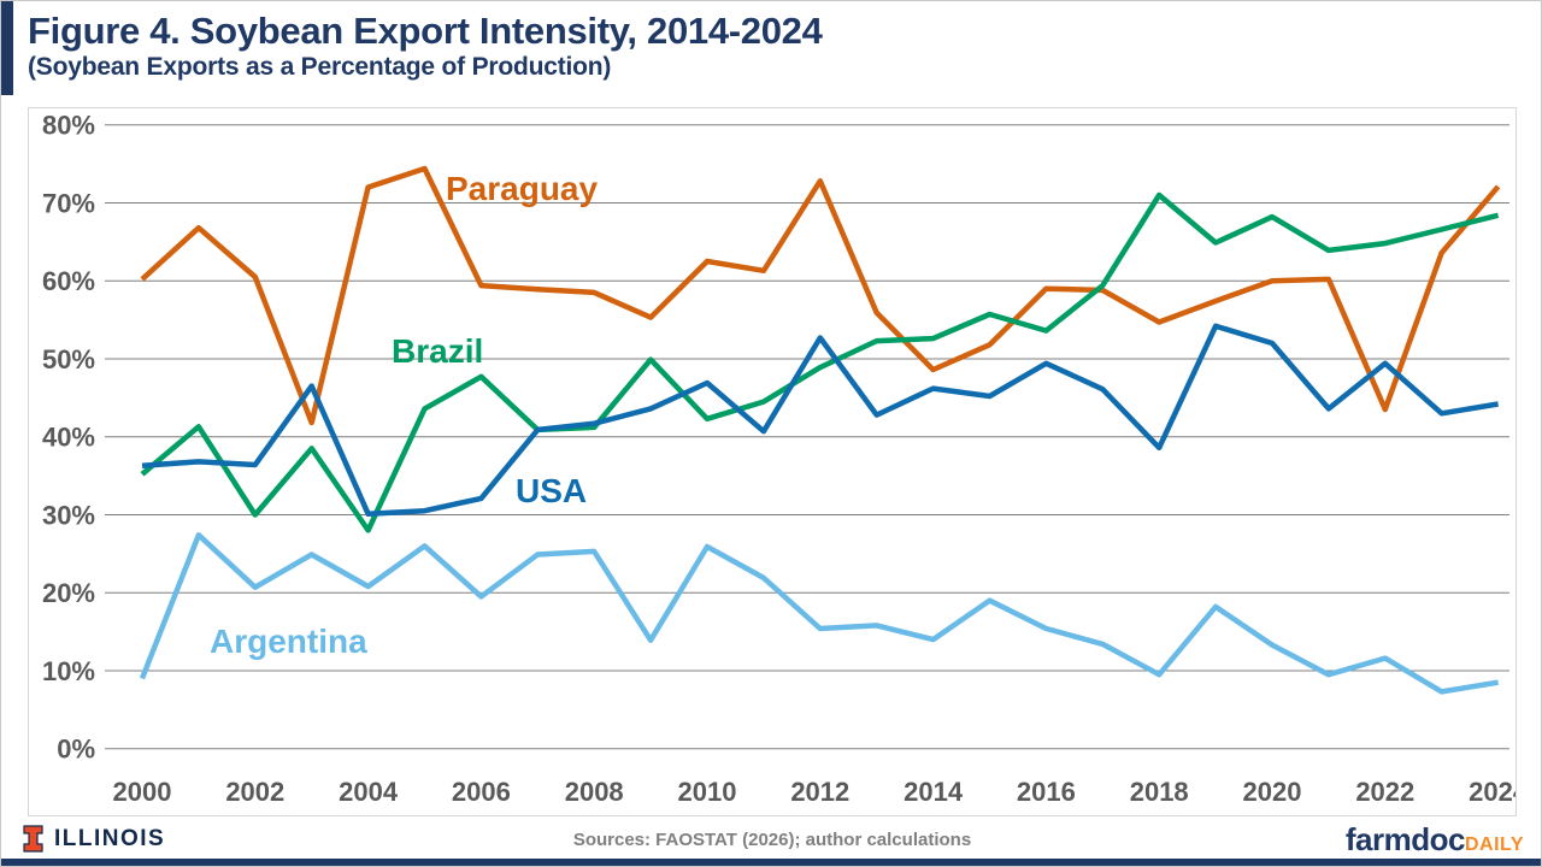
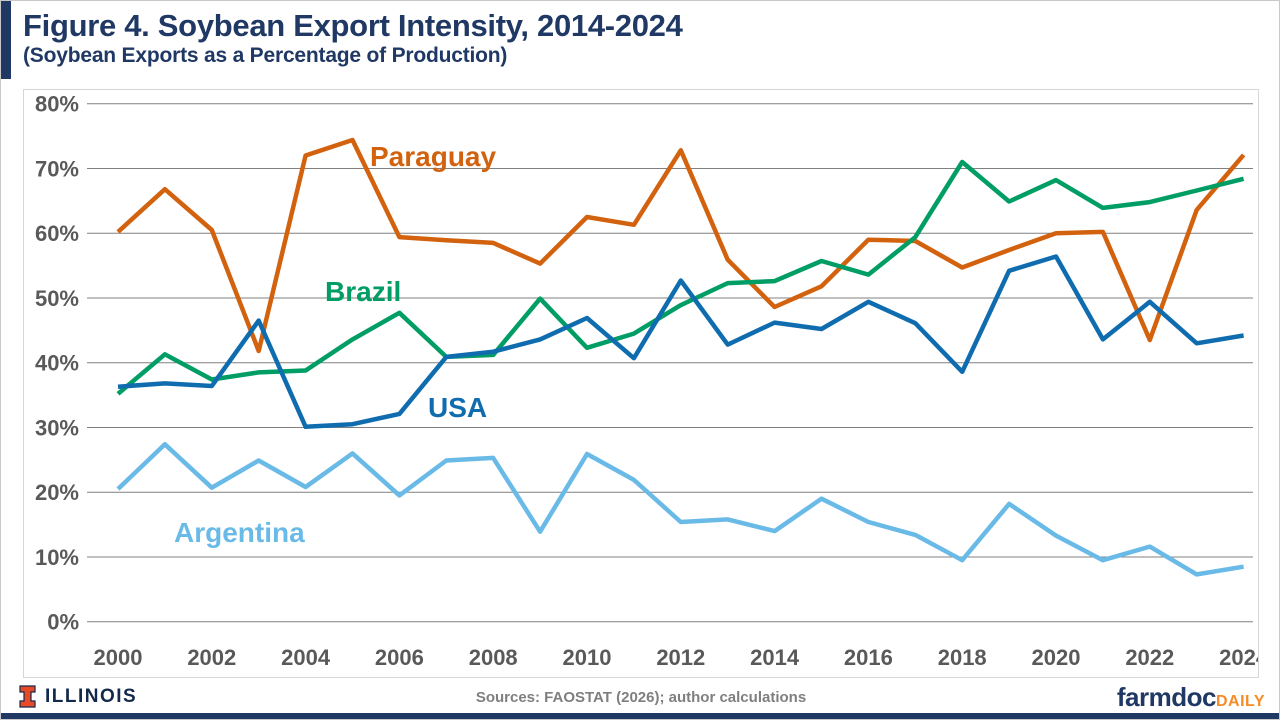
Argentina/2000: 9% -> 20%
Brazil/2002: 30% -> 37%
Brazil/2004: 28% -> 39%
USA/2020: 52% -> 56%
